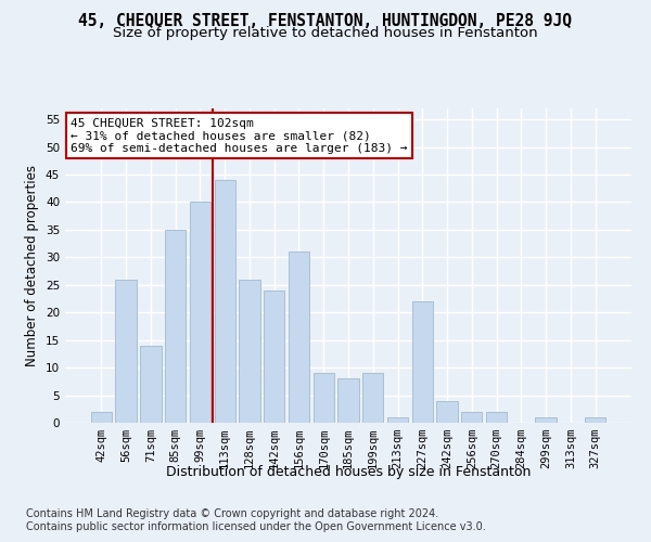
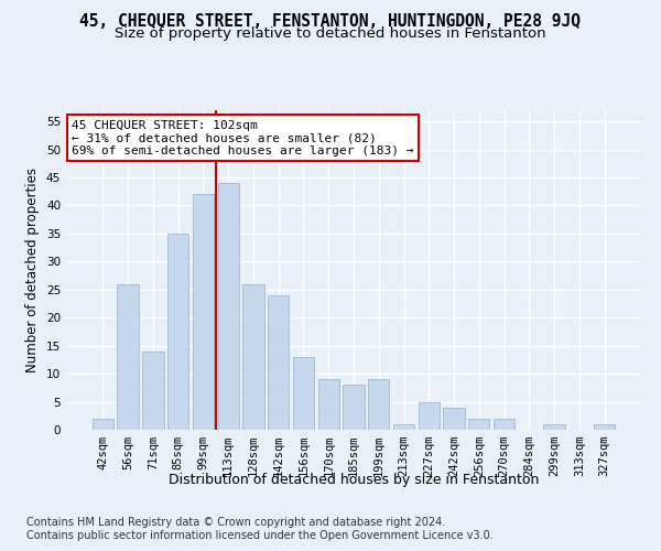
99sqm: 40 -> 42
156sqm: 31 -> 13
227sqm: 22 -> 5
